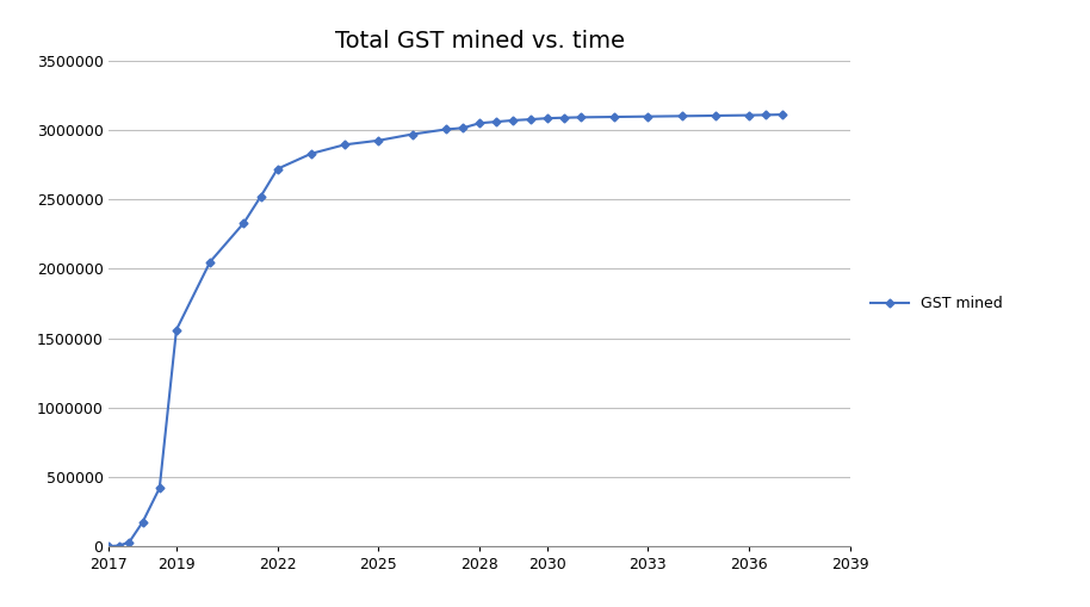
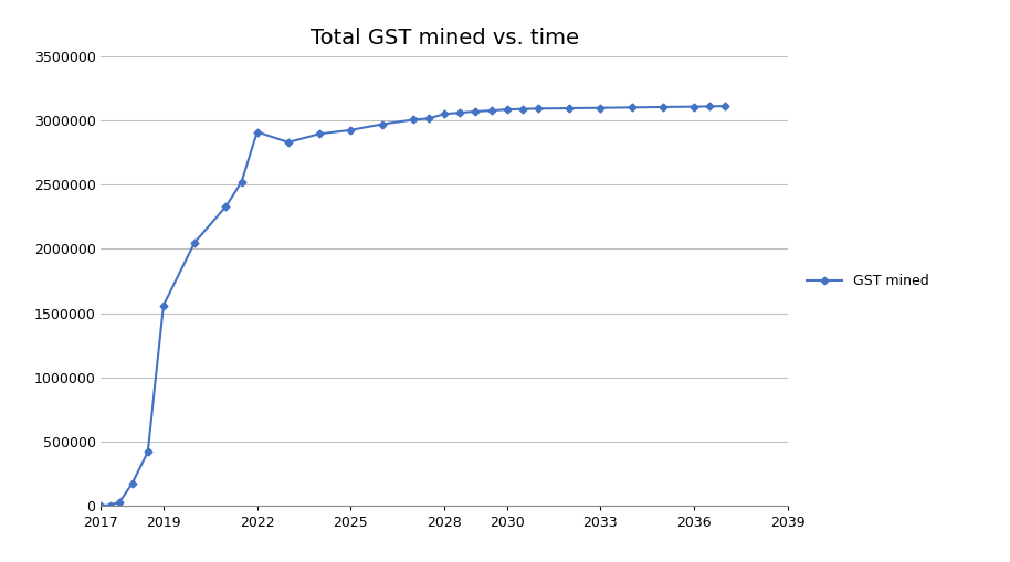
2022: 2720000 -> 2910000
